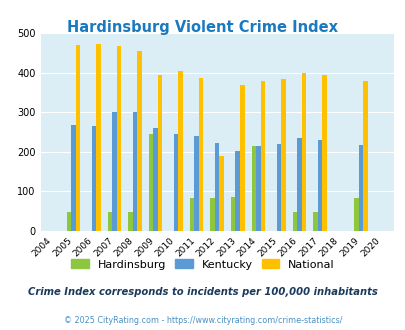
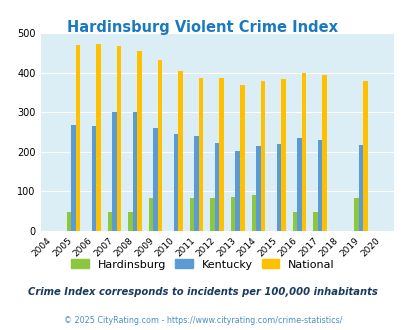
Hardinsburg/2009: 245 -> 83
National/2009: 395 -> 432
National/2012: 190 -> 387
Hardinsburg/2014: 215 -> 90
